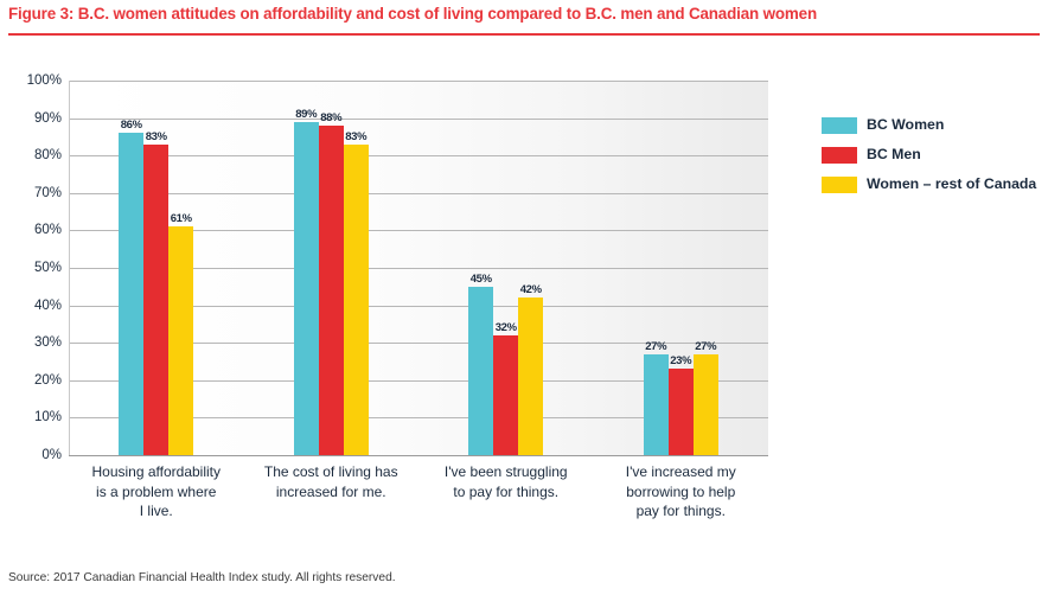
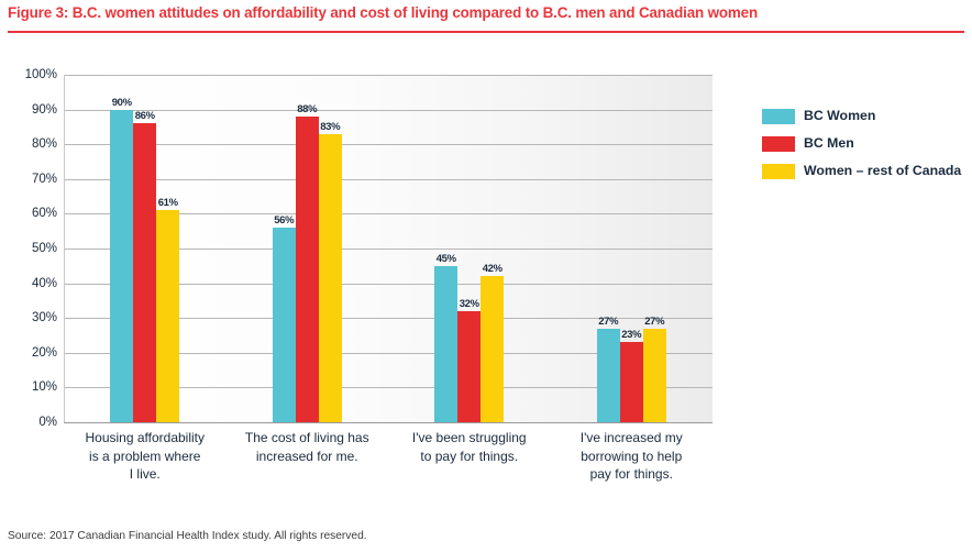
BC Women/Housing affordability is a problem where I live.: 86% -> 90%
BC Men/Housing affordability is a problem where I live.: 83% -> 86%
BC Women/The cost of living has increased for me.: 89% -> 56%
